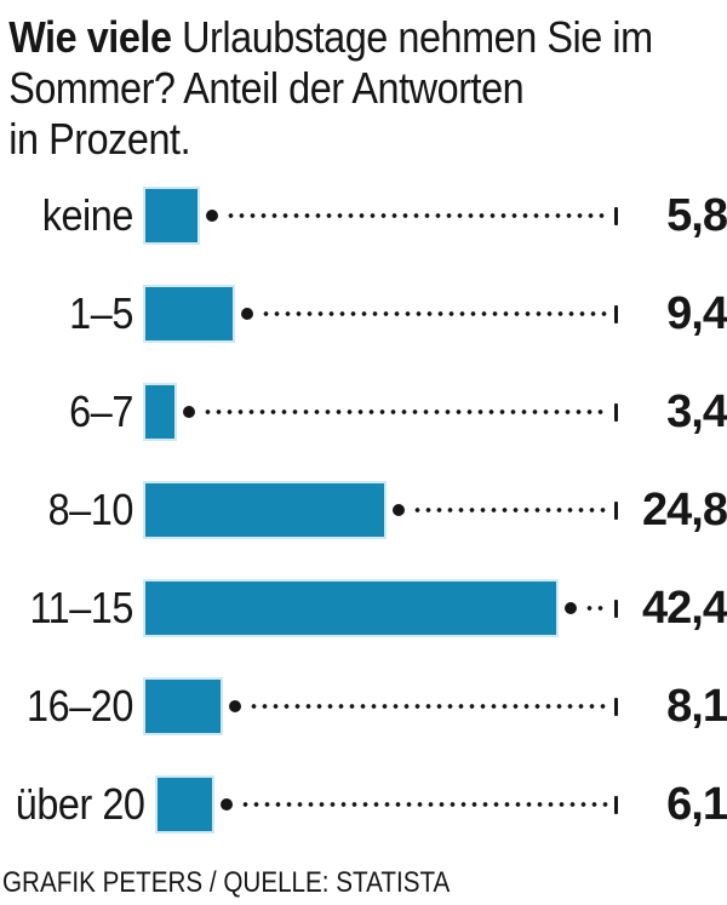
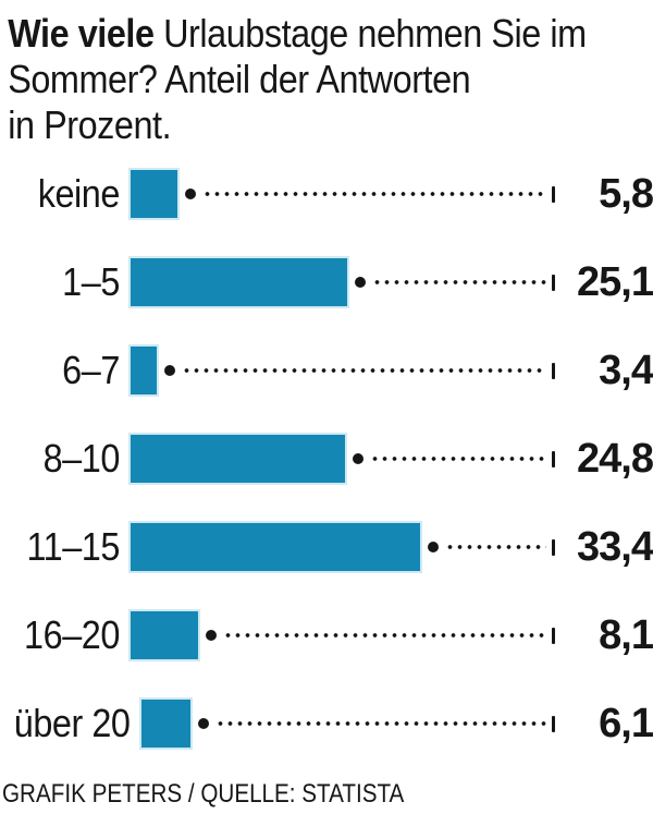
1–5: 9,4 -> 25,1
11–15: 42,4 -> 33,4
